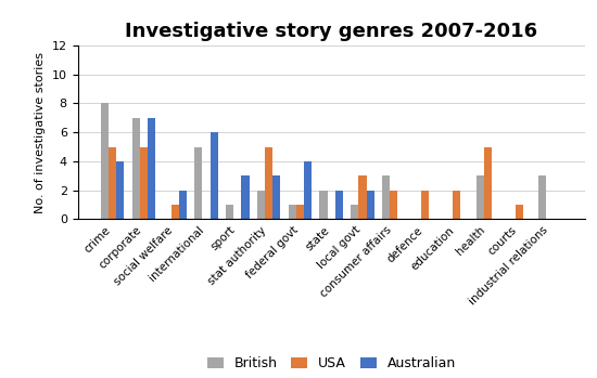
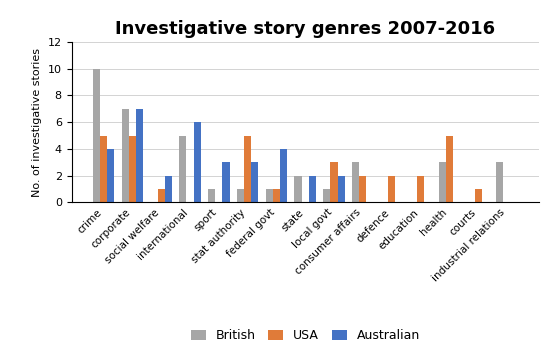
British/crime: 8 -> 10
British/stat authority: 2 -> 1
